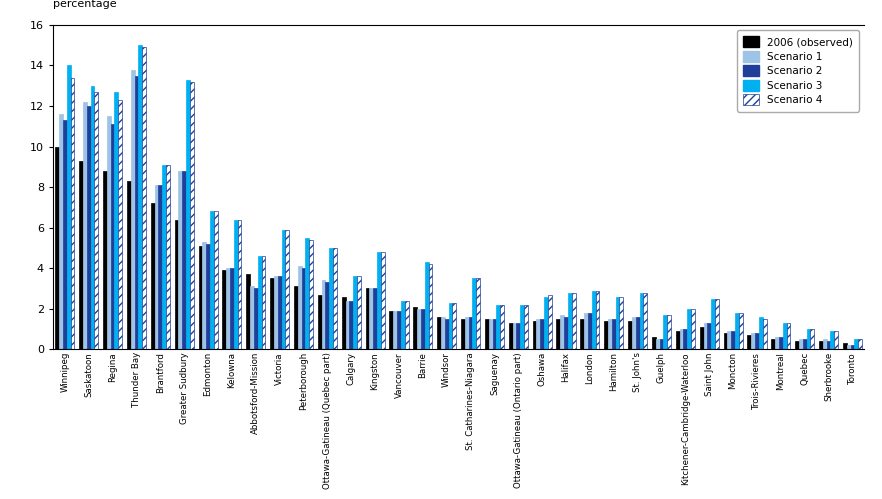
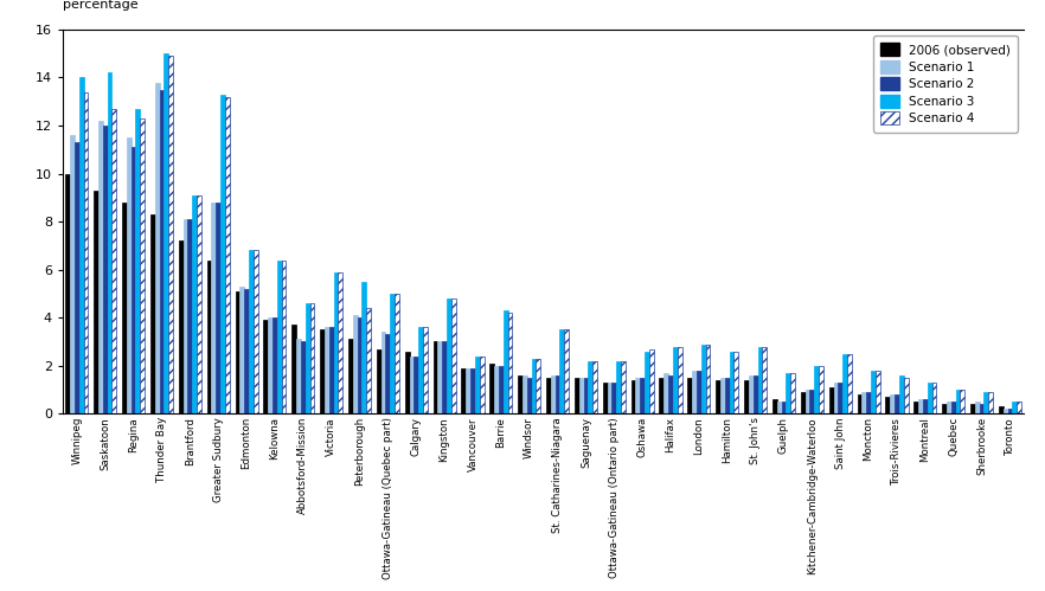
Scenario 3/Saskatoon: 13.0 -> 14.2
Scenario 4/Peterborough: 5.4 -> 4.4
